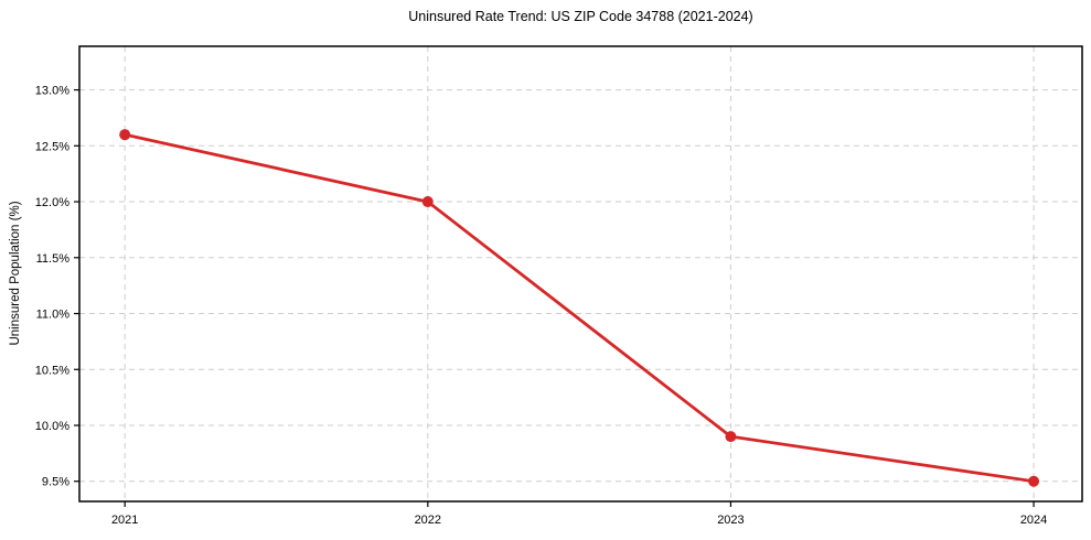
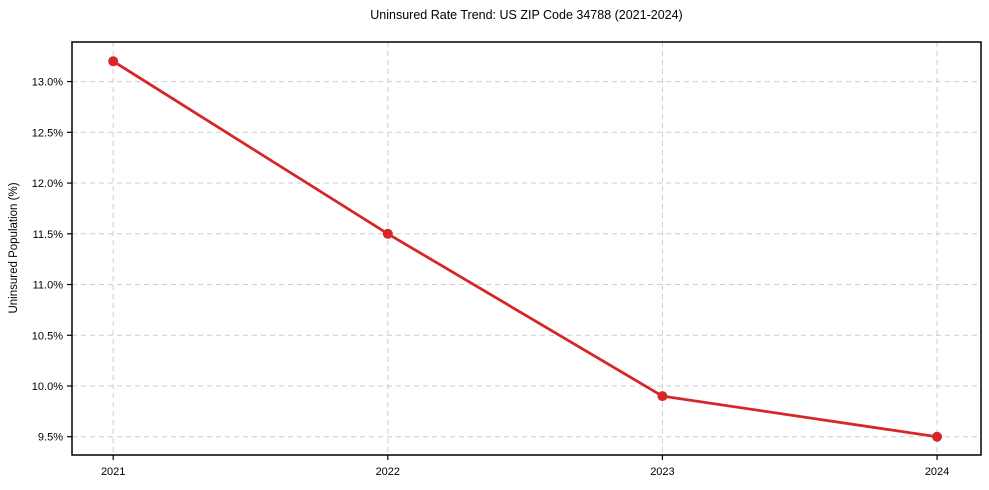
2021: 12.6% -> 13.2%
2022: 12.0% -> 11.5%
